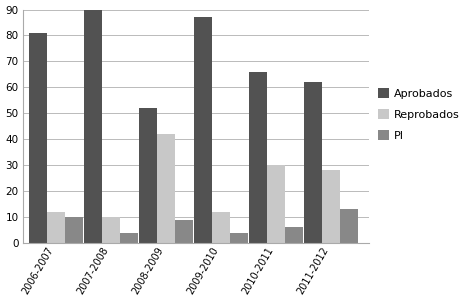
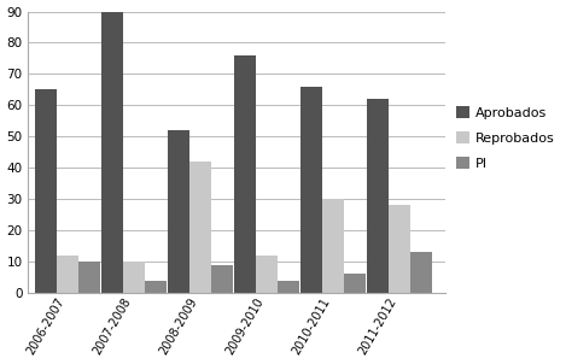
Aprobados/2006-2007: 81 -> 65
Aprobados/2009-2010: 87 -> 76
